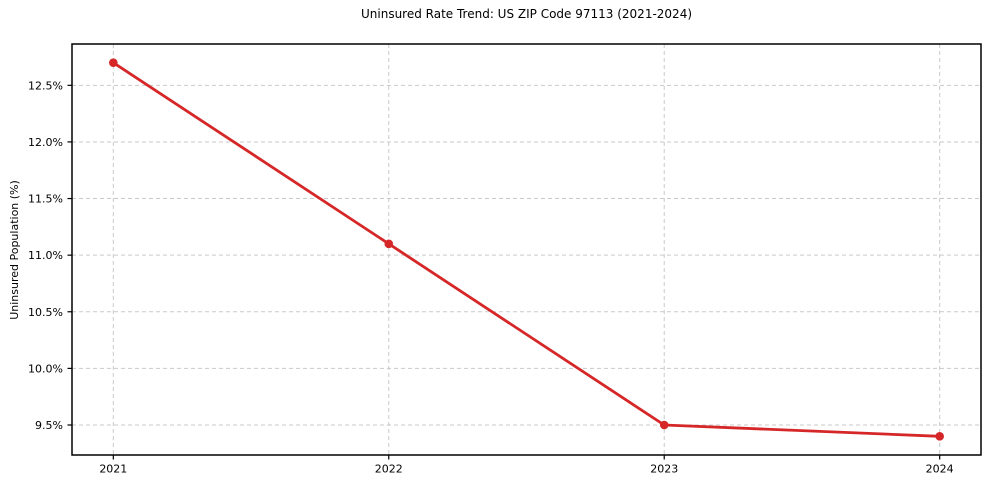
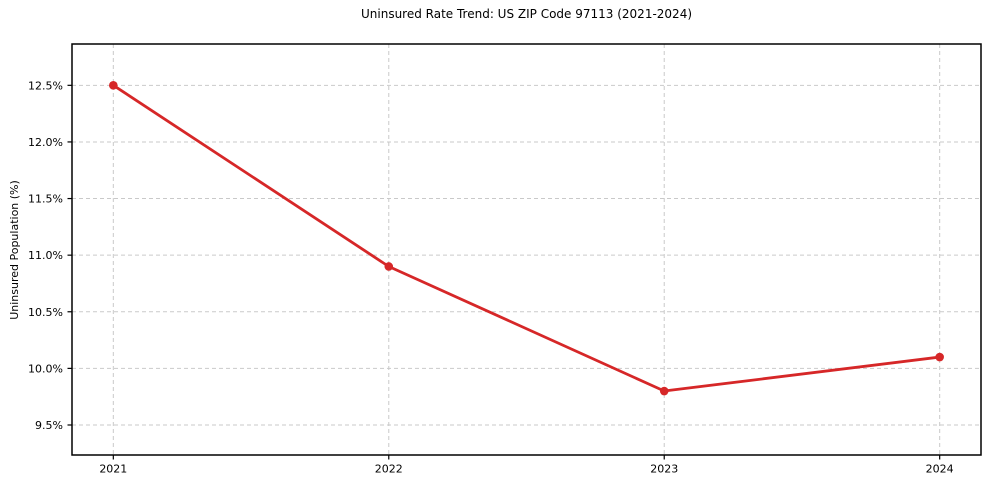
2021: 12.7% -> 12.5%
2022: 11.1% -> 10.9%
2023: 9.5% -> 9.8%
2024: 9.4% -> 10.1%
